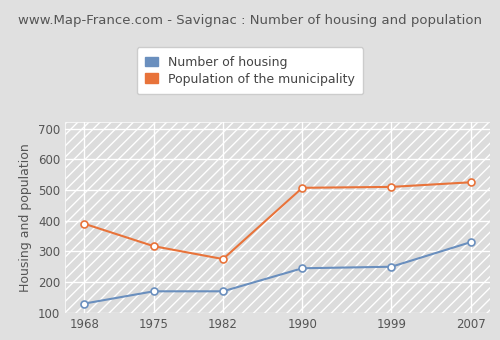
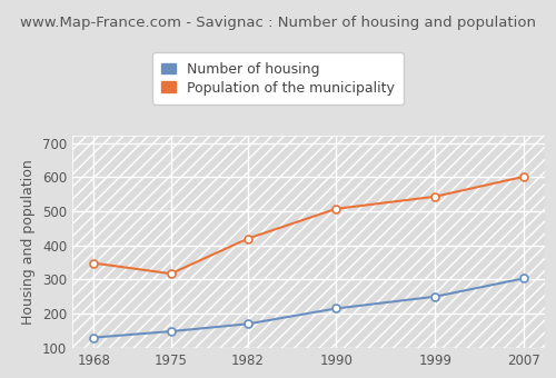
Population of the municipality/1968: 390 -> 348
Number of housing/1975: 170 -> 148
Population of the municipality/1982: 275 -> 420
Number of housing/1990: 245 -> 215
Population of the municipality/1999: 510 -> 543
Number of housing/2007: 330 -> 303
Population of the municipality/2007: 525 -> 601
